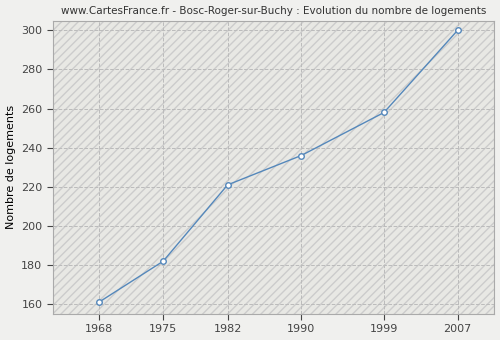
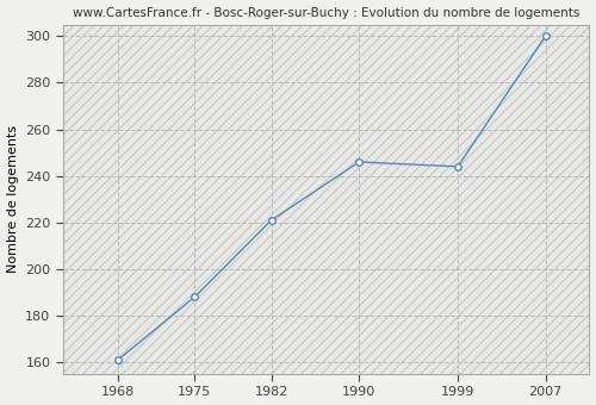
1975: 182 -> 188
1990: 236 -> 246
1999: 258 -> 244
